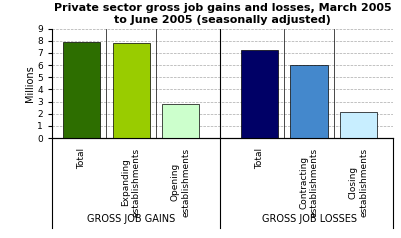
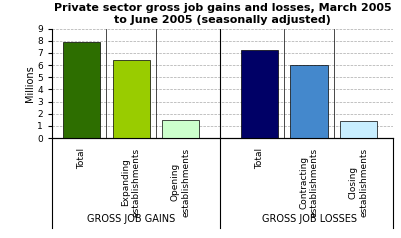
Expanding establishments: 7.8 -> 6.4
Opening establishments: 2.8 -> 1.5
Closing establishments: 2.1 -> 1.4
